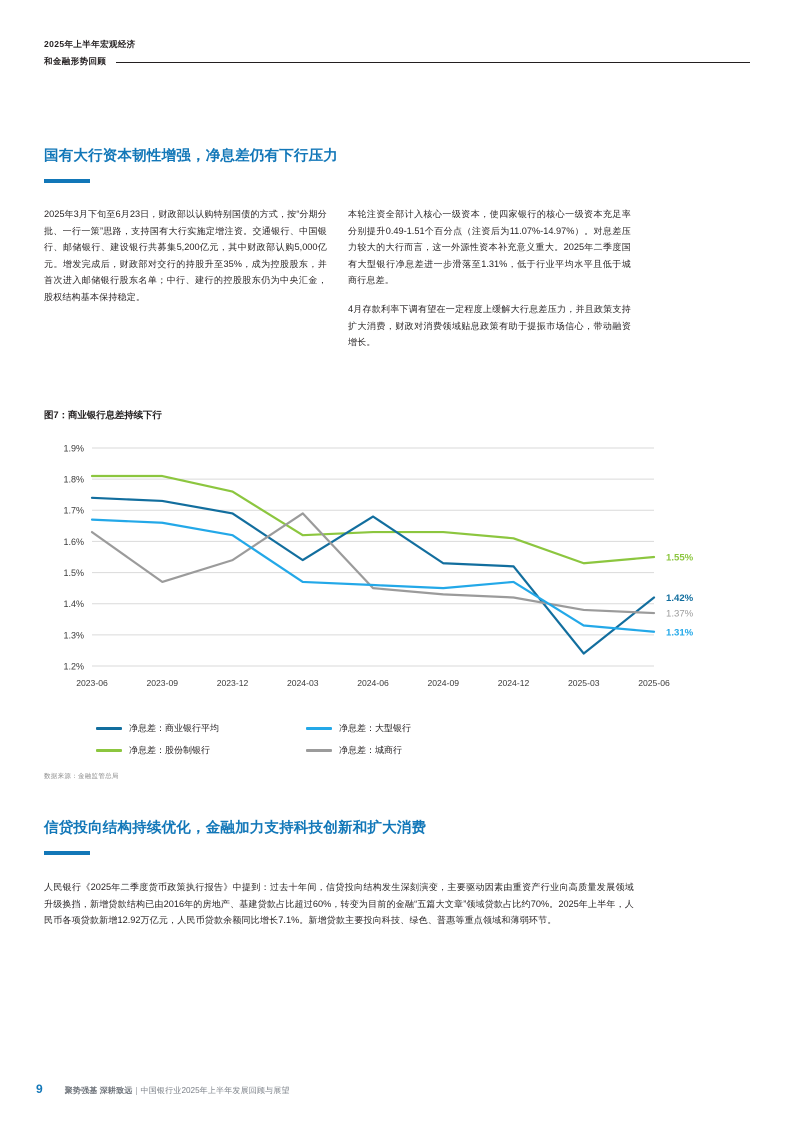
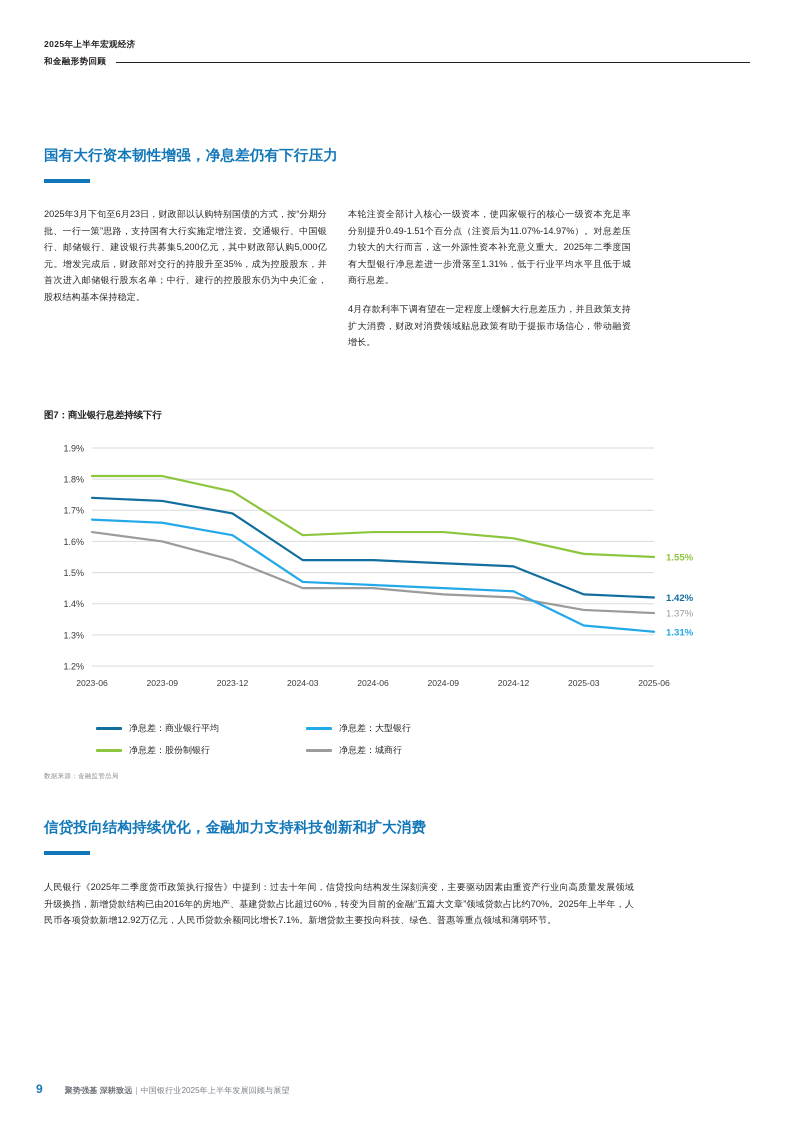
净息差：城商行/2023-09: 1.47% -> 1.60%
净息差：城商行/2024-03: 1.69% -> 1.45%
净息差：商业银行平均/2024-06: 1.68% -> 1.54%
净息差：大型银行/2024-12: 1.47% -> 1.44%
净息差：商业银行平均/2025-03: 1.24% -> 1.43%
净息差：股份制银行/2025-03: 1.53% -> 1.56%
